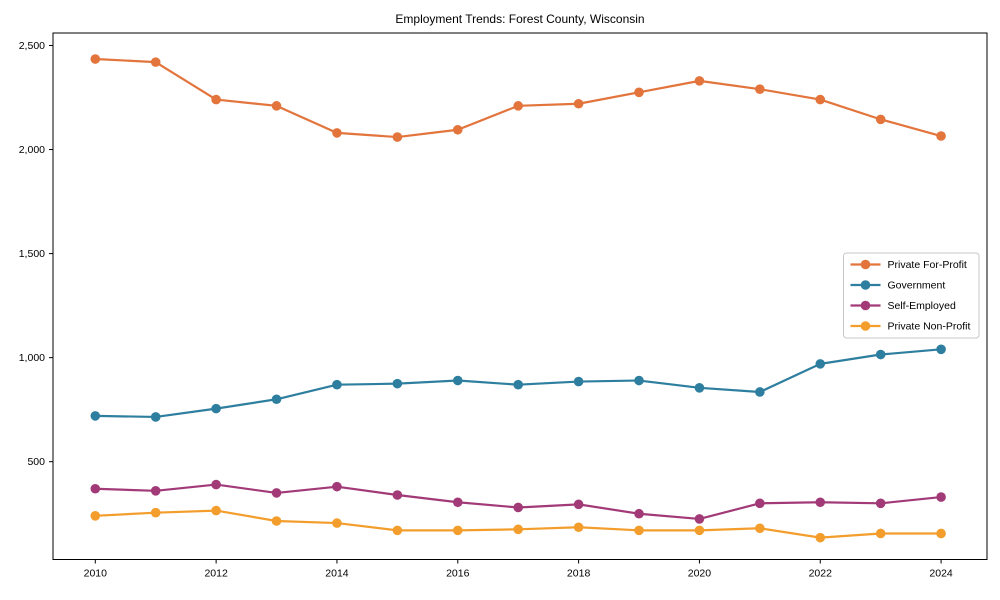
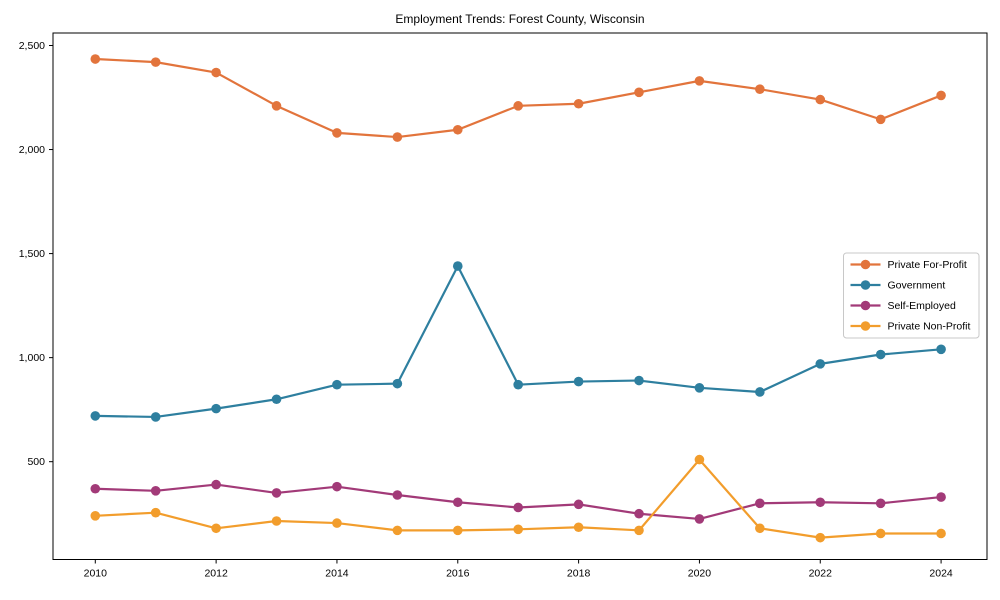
Private For-Profit/2012: 2240 -> 2370
Private Non-Profit/2012: 260 -> 180
Government/2016: 890 -> 1440
Private Non-Profit/2020: 170 -> 510
Private For-Profit/2024: 2060 -> 2260
